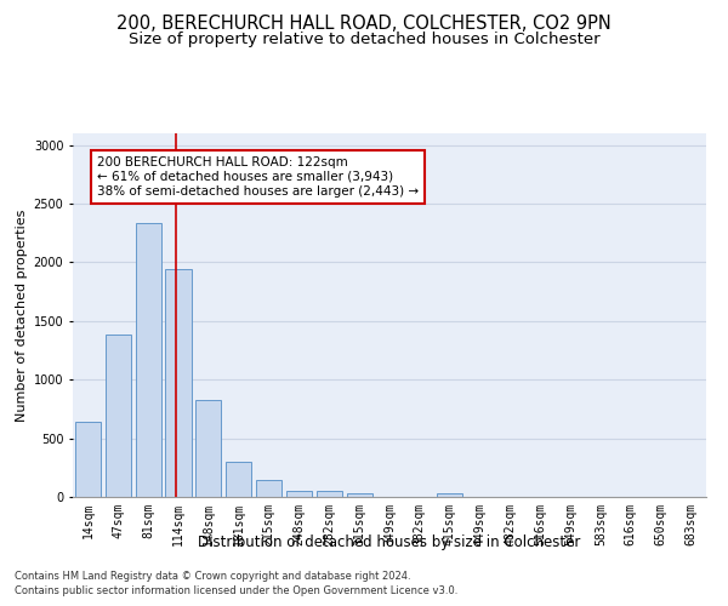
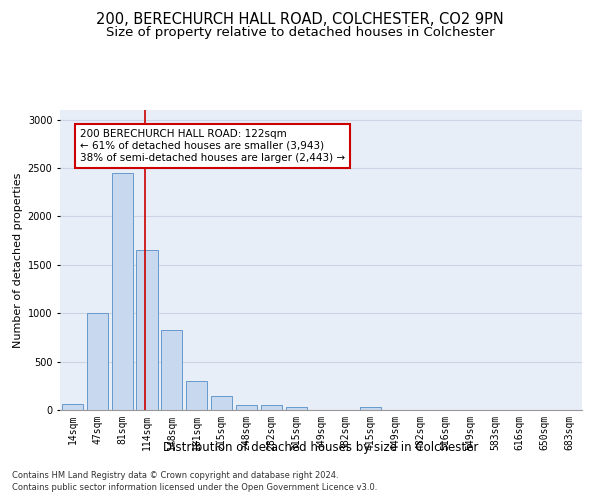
14sqm: 640 -> 60
47sqm: 1380 -> 1000
81sqm: 2340 -> 2450
114sqm: 1940 -> 1650
